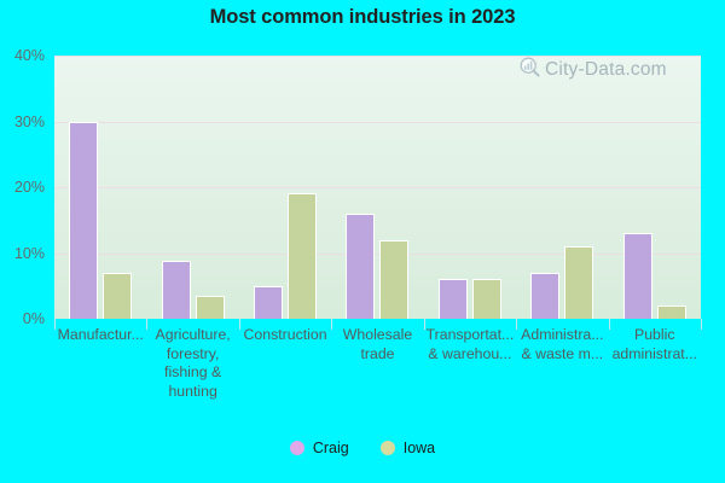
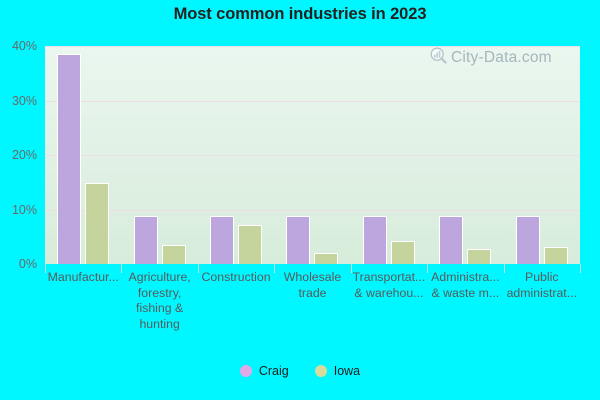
Craig/Manufactur...: 30% -> 39%
Iowa/Manufactur...: 7% -> 15%
Craig/Construction: 5% -> 9%
Iowa/Construction: 19% -> 7%
Craig/Wholesale trade: 16% -> 9%
Iowa/Wholesale trade: 12% -> 2%
Craig/Transportat... & warehou...: 6% -> 9%
Iowa/Transportat... & warehou...: 6% -> 4%
Craig/Administra... & waste m...: 7% -> 9%
Iowa/Administra... & waste m...: 11% -> 3%
Craig/Public administrat...: 13% -> 9%
Iowa/Public administrat...: 2% -> 3%
